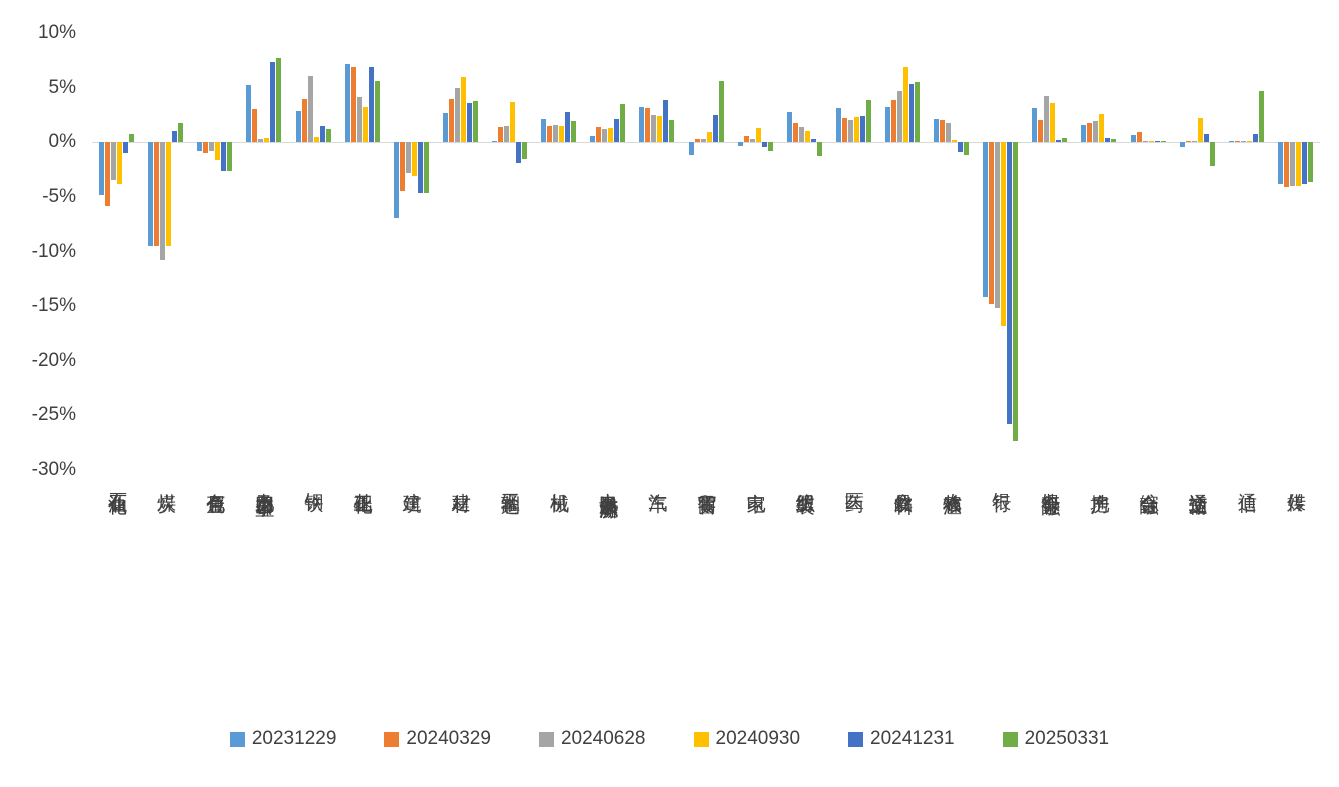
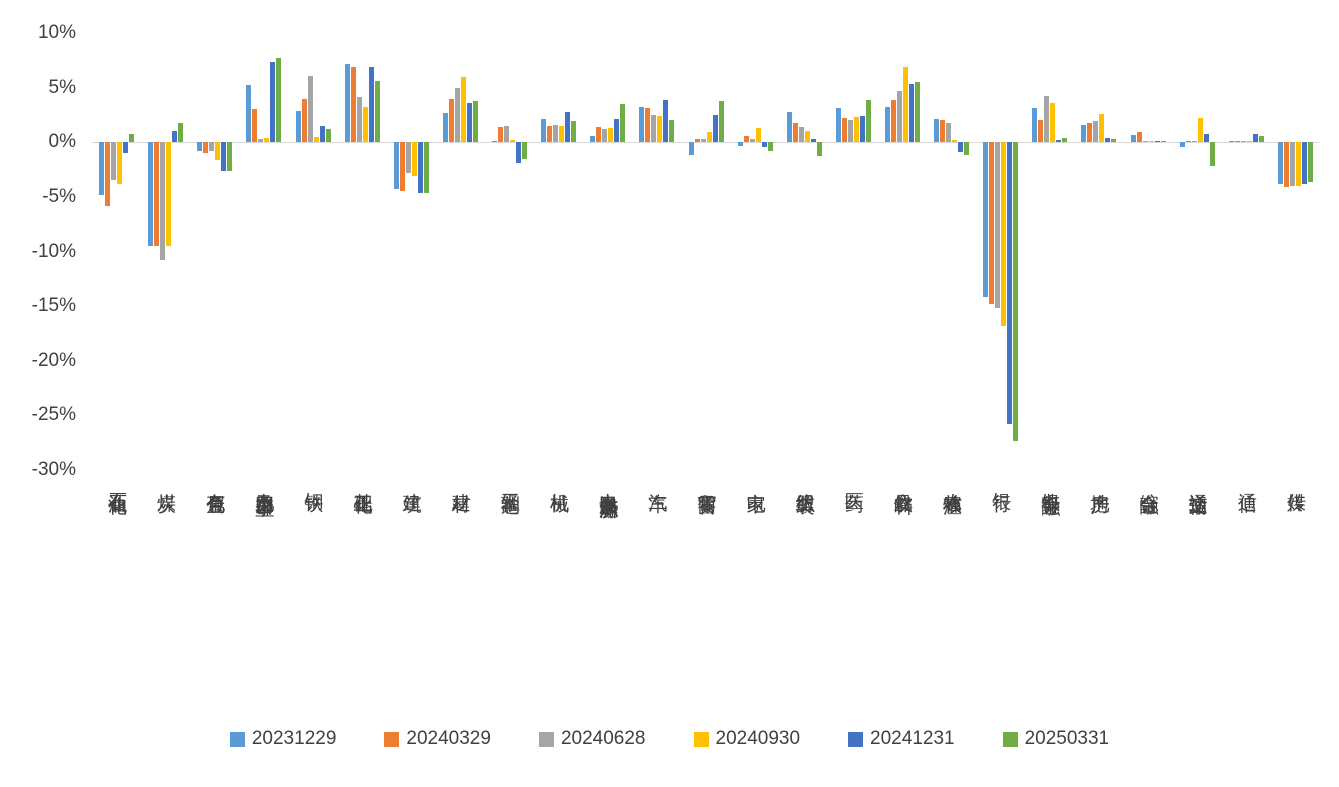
20231229/建筑: -6.9% -> -4.3%
20240930/轻工制造: 3.7% -> 0.2%
20250331/商贸零售: 5.6% -> 3.8%
20250331/通信: 4.7% -> 0.6%
